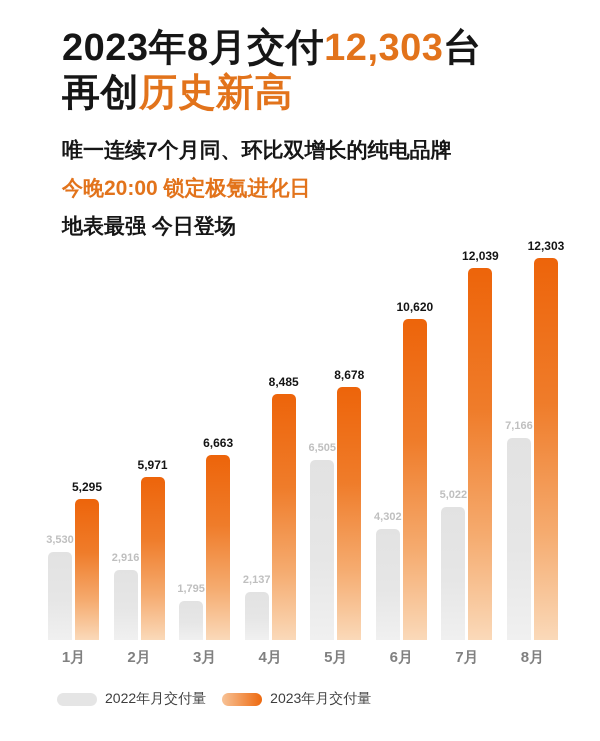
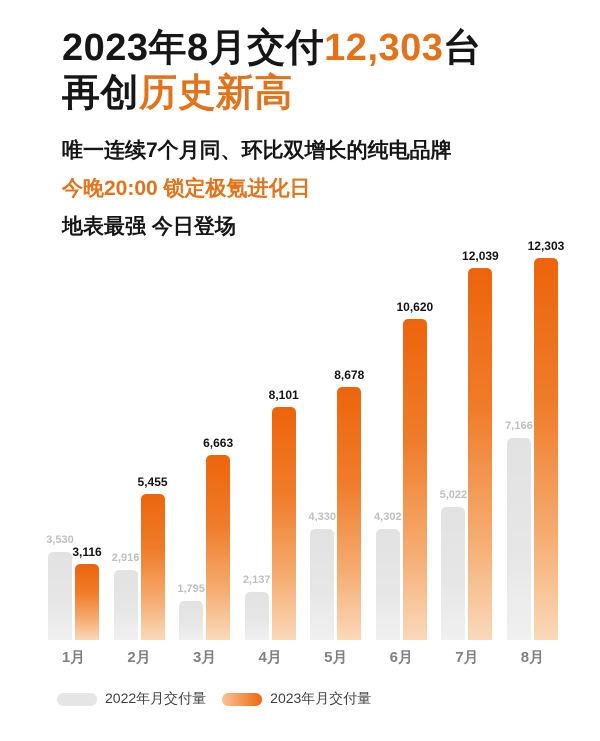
2023年月交付量/1月: 5,295 -> 3,116
2023年月交付量/2月: 5,971 -> 5,455
2023年月交付量/4月: 8,485 -> 8,101
2022年月交付量/5月: 6,505 -> 4,330
